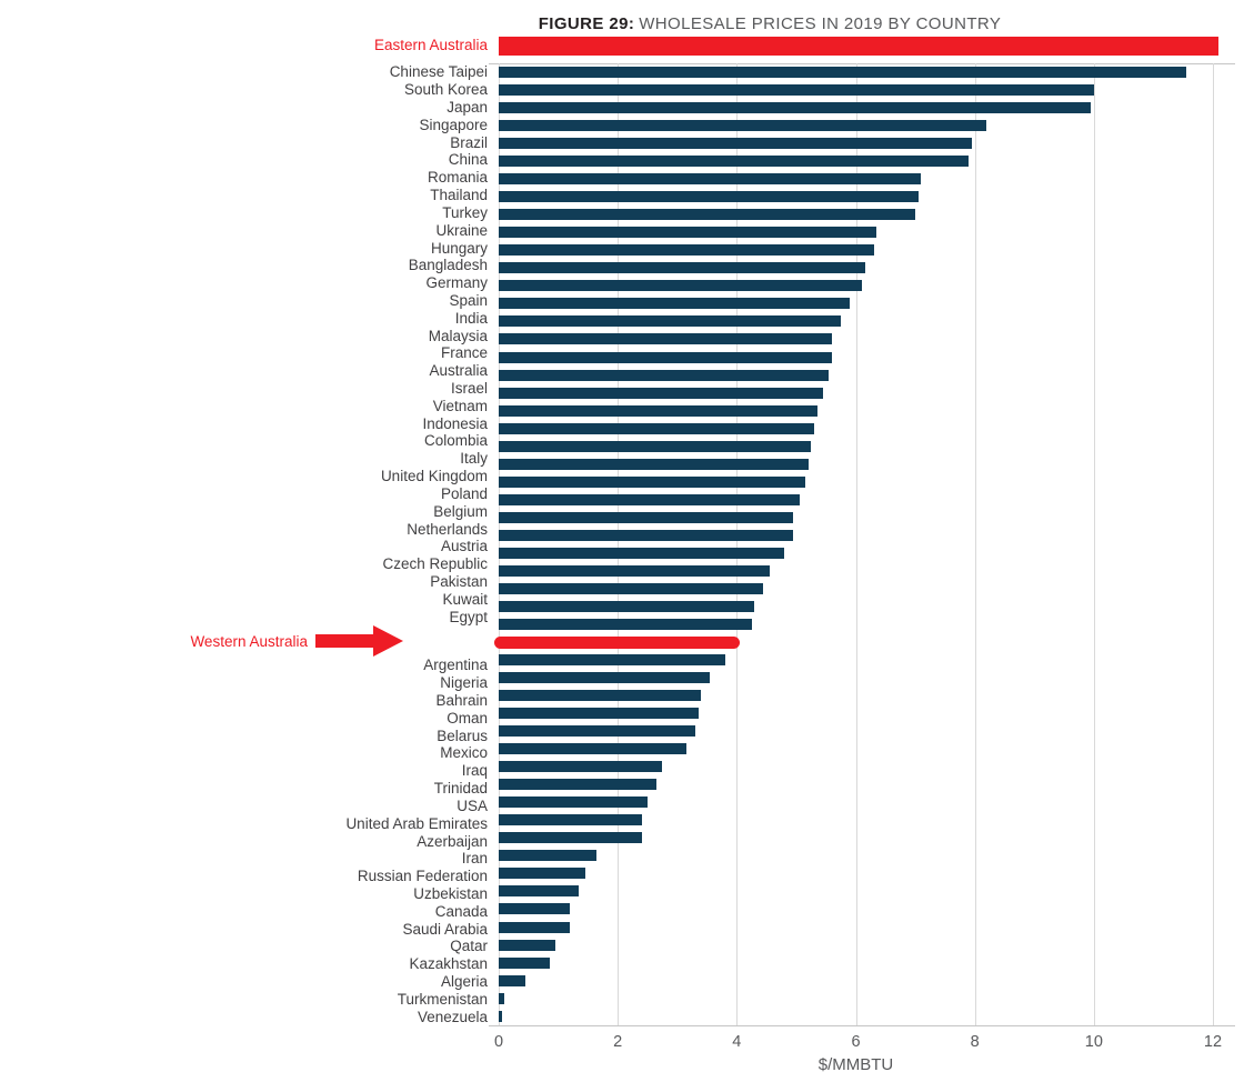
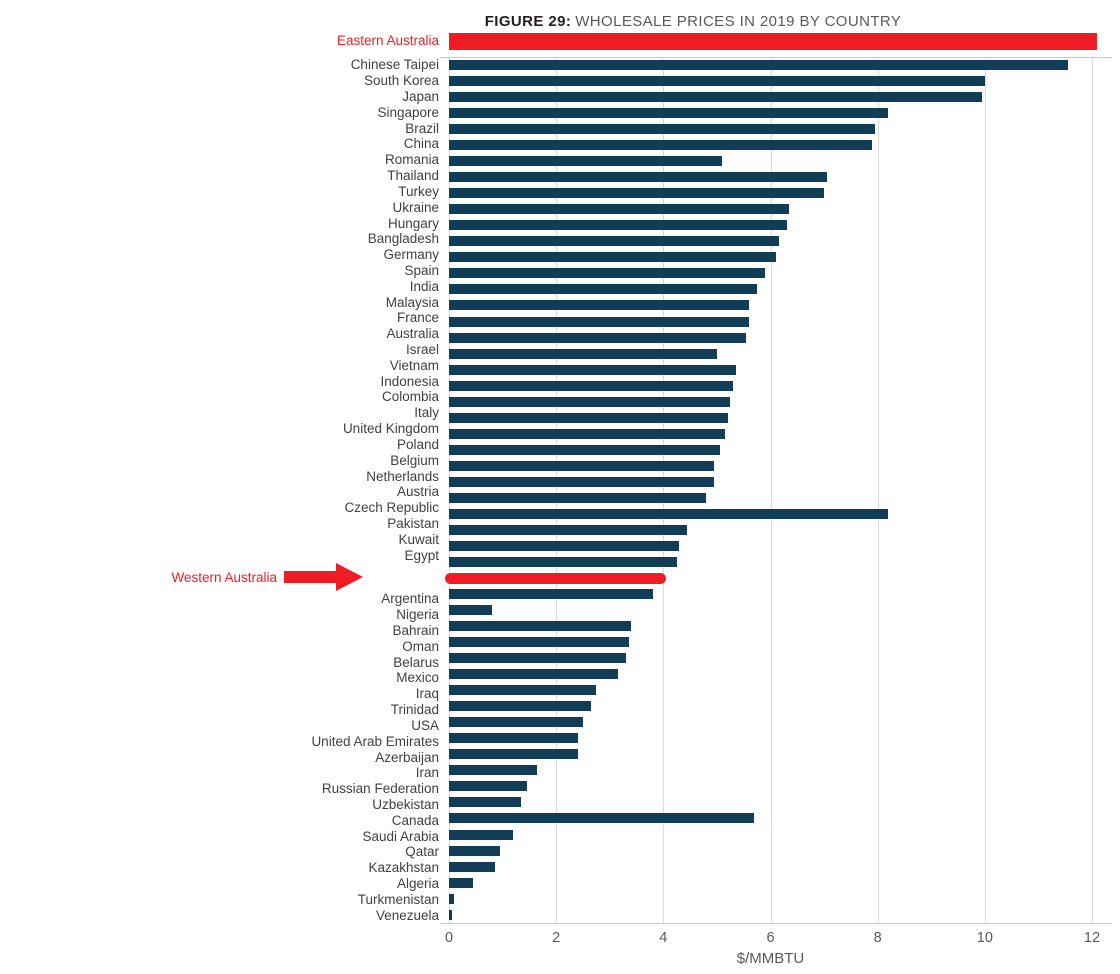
Romania: 7.1 -> 5.1
Israel: 5.5 -> 5.0
Czech Republic: 4.5 -> 8.2
Nigeria: 3.5 -> 0.8
Canada: 1.2 -> 5.7
